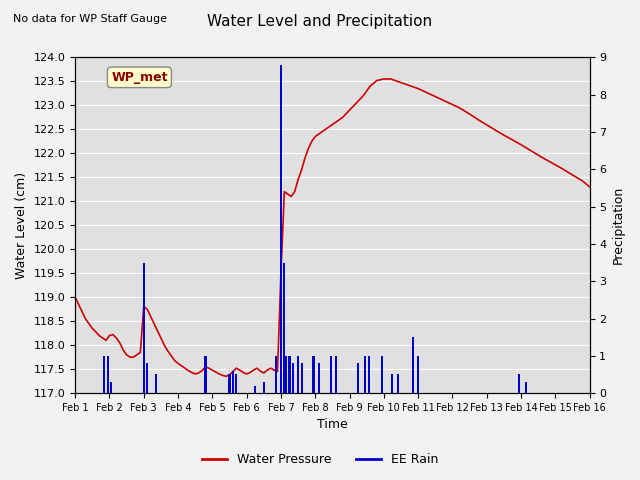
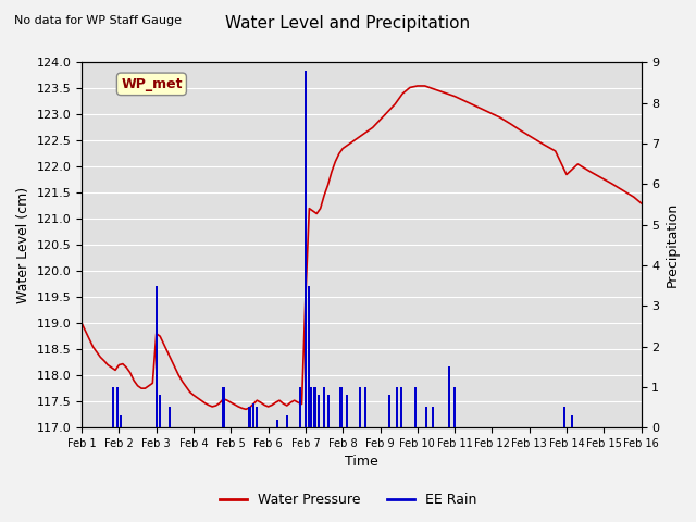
Water Pressure/Feb 14: 122.18 -> 121.85
